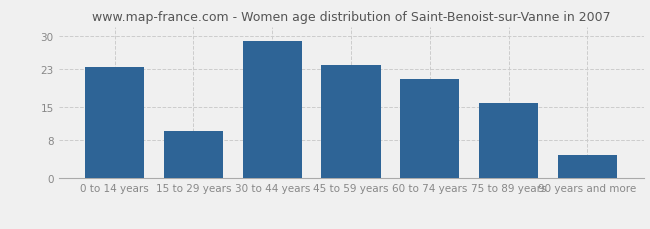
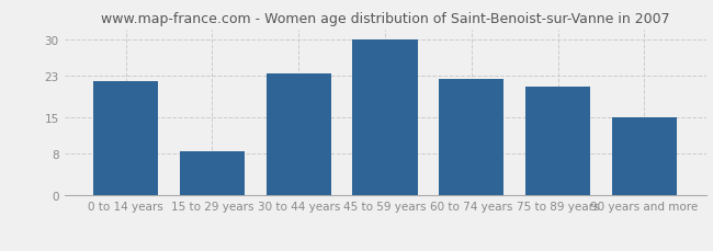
0 to 14 years: 23.5 -> 22.0
15 to 29 years: 10.0 -> 8.5
30 to 44 years: 29.0 -> 23.5
45 to 59 years: 24.0 -> 30.0
60 to 74 years: 21.0 -> 22.5
75 to 89 years: 16.0 -> 21.0
90 years and more: 5.0 -> 15.0
